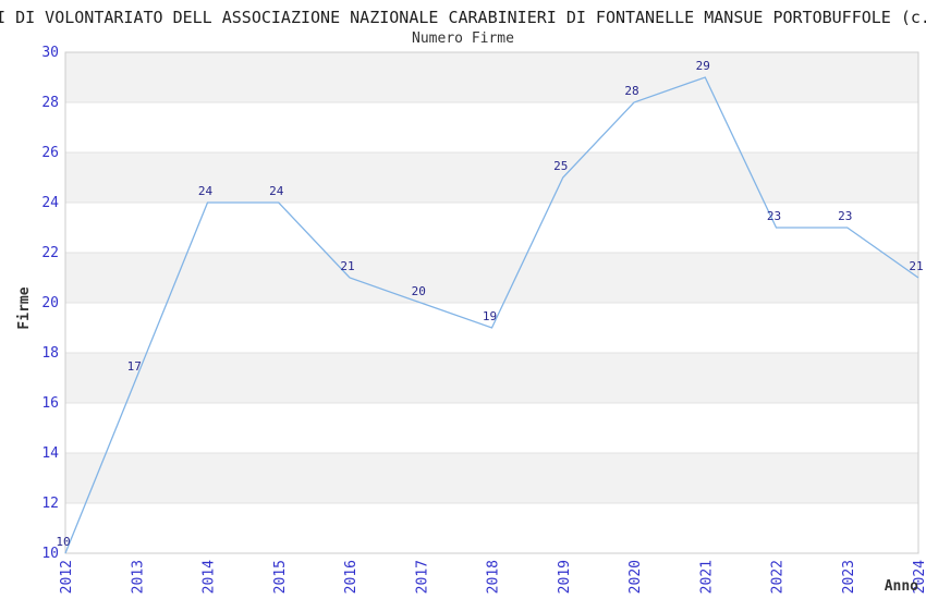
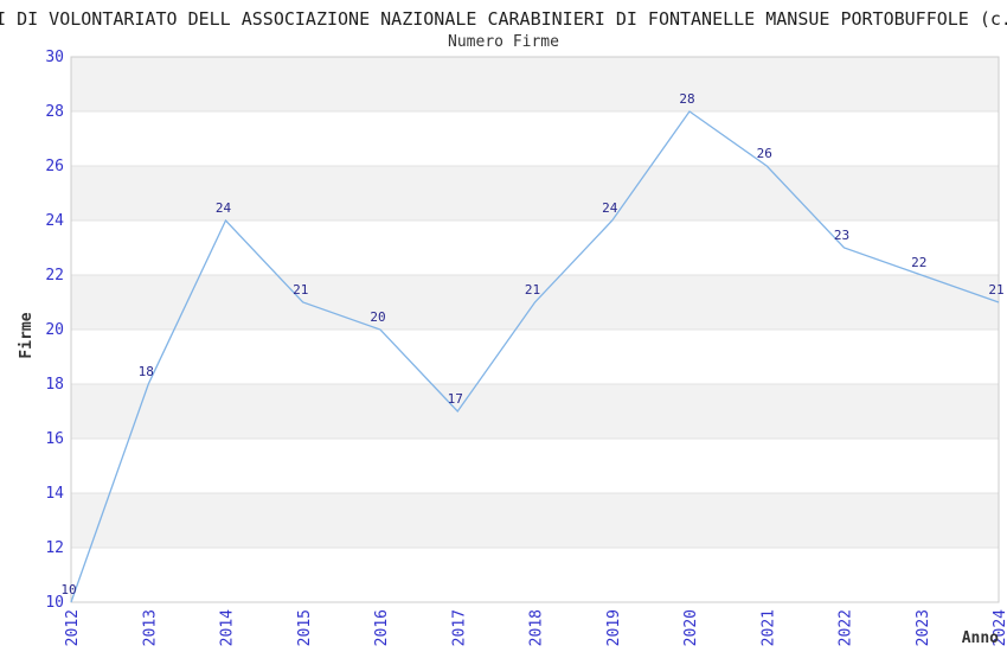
2013: 17 -> 18
2015: 24 -> 21
2016: 21 -> 20
2017: 20 -> 17
2018: 19 -> 21
2019: 25 -> 24
2021: 29 -> 26
2023: 23 -> 22
